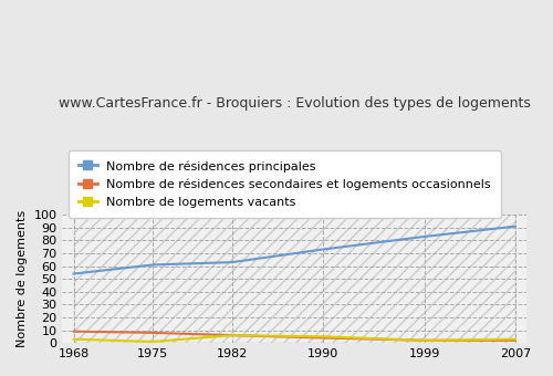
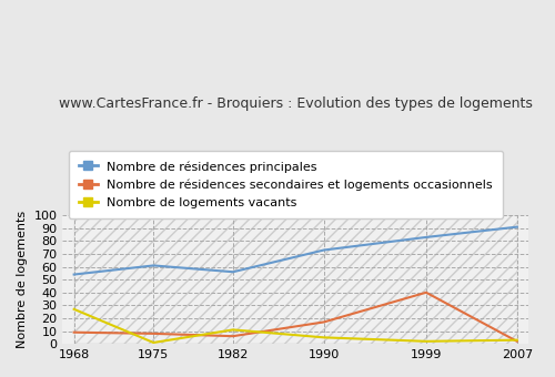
Nombre de logements vacants/1968: 3 -> 27
Nombre de résidences principales/1982: 63 -> 56
Nombre de logements vacants/1982: 6 -> 11
Nombre de résidences secondaires et logements occasionnels/1990: 4 -> 17
Nombre de résidences secondaires et logements occasionnels/1999: 2 -> 40
